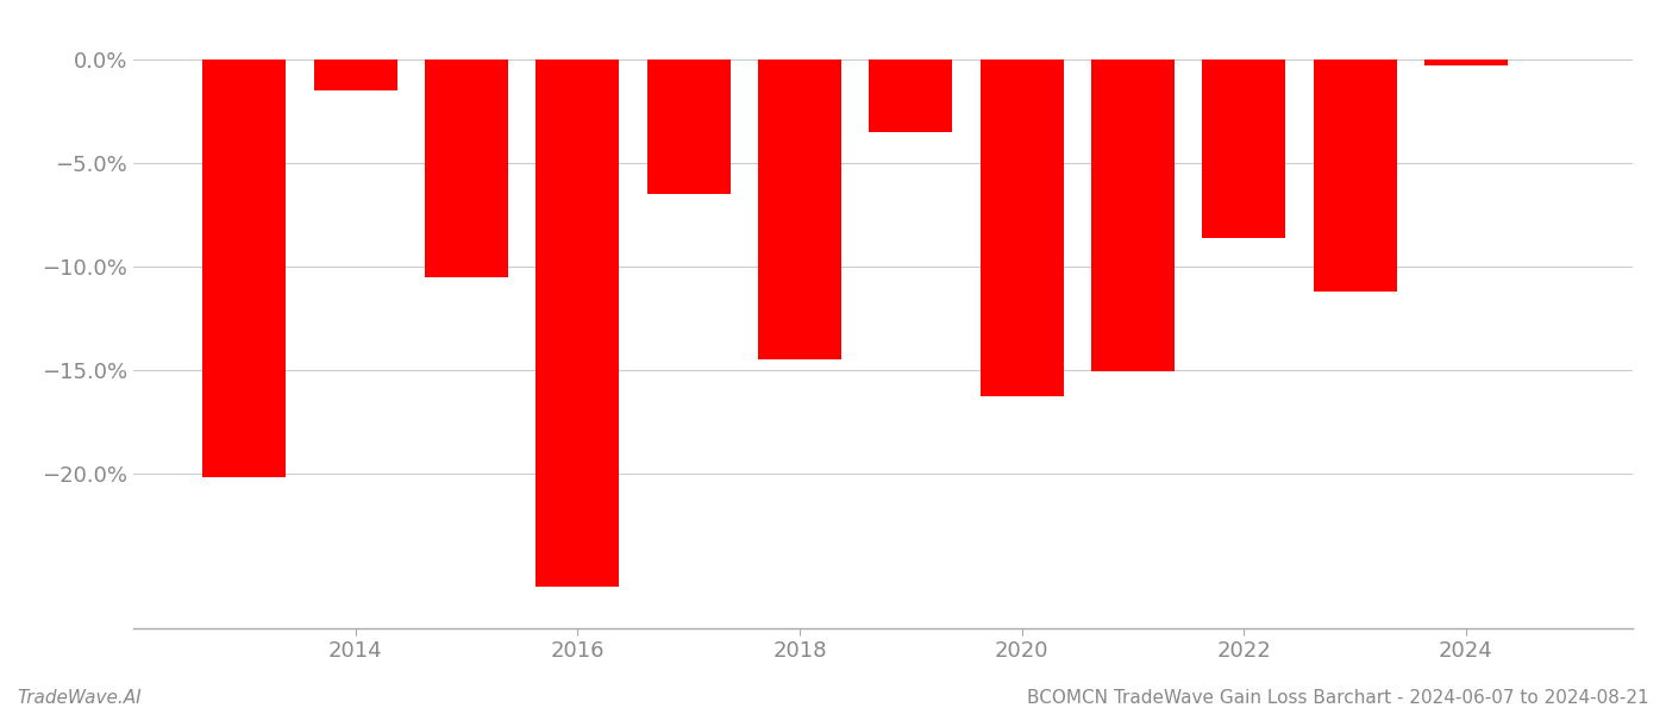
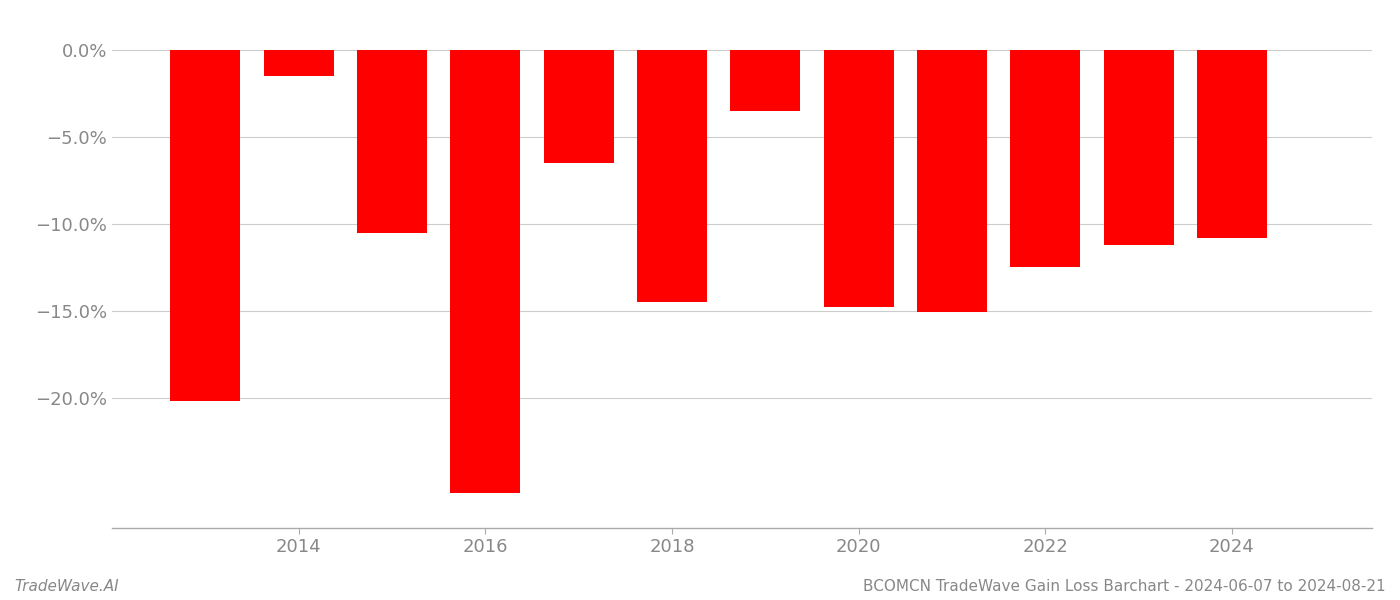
2020: -16.3% -> -14.8%
2022: -8.6% -> -12.5%
2024: -0.3% -> -10.8%
